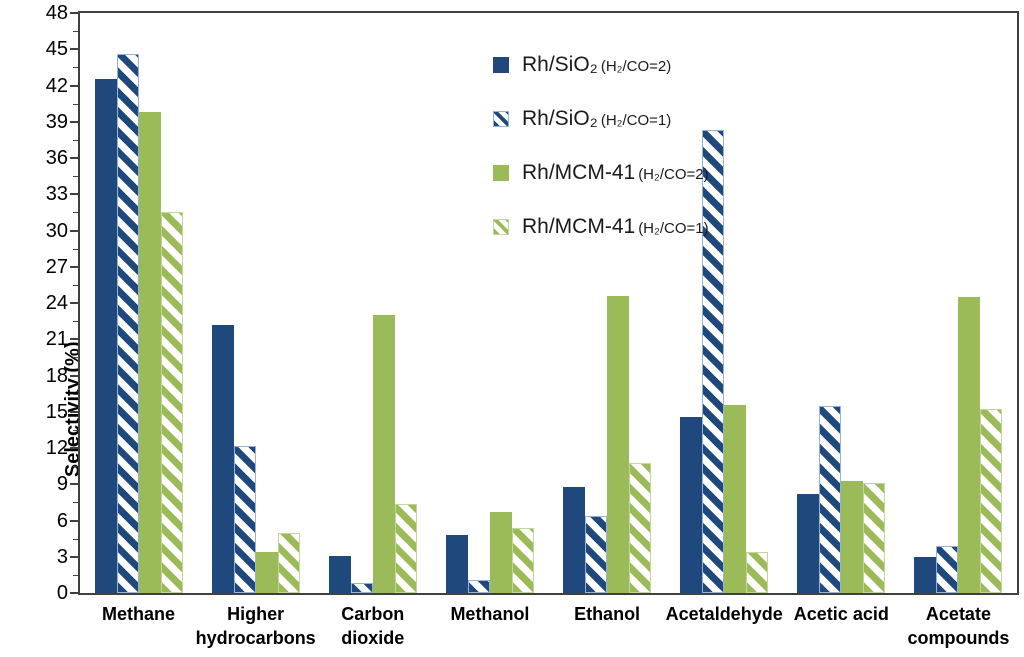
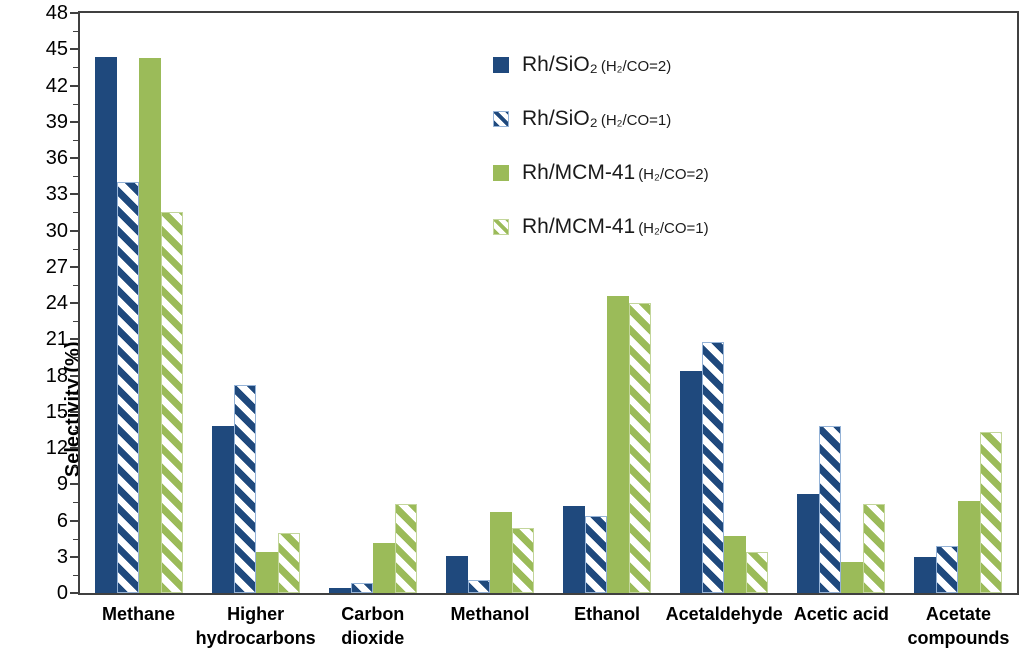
Rh/SiO₂ (H₂/CO=2)/Methane: 42.5 -> 44.4
Rh/SiO₂ (H₂/CO=1)/Methane: 44.6 -> 34.0
Rh/MCM-41 (H₂/CO=2)/Methane: 39.8 -> 44.3
Rh/SiO₂ (H₂/CO=2)/Higher hydrocarbons: 22.2 -> 13.8
Rh/SiO₂ (H₂/CO=1)/Higher hydrocarbons: 12.2 -> 17.2
Rh/SiO₂ (H₂/CO=2)/Carbon dioxide: 3.1 -> 0.4
Rh/MCM-41 (H₂/CO=2)/Carbon dioxide: 23.0 -> 4.1
Rh/SiO₂ (H₂/CO=2)/Methanol: 4.8 -> 3.1
Rh/SiO₂ (H₂/CO=2)/Ethanol: 8.8 -> 7.2
Rh/MCM-41 (H₂/CO=1)/Ethanol: 10.8 -> 24.0
Rh/SiO₂ (H₂/CO=2)/Acetaldehyde: 14.6 -> 18.4
Rh/SiO₂ (H₂/CO=1)/Acetaldehyde: 38.3 -> 20.8
Rh/MCM-41 (H₂/CO=2)/Acetaldehyde: 15.6 -> 4.7
Rh/SiO₂ (H₂/CO=1)/Acetic acid: 15.5 -> 13.8
Rh/MCM-41 (H₂/CO=2)/Acetic acid: 9.3 -> 2.6
Rh/MCM-41 (H₂/CO=1)/Acetic acid: 9.1 -> 7.4
Rh/MCM-41 (H₂/CO=2)/Acetate compounds: 24.5 -> 7.6
Rh/MCM-41 (H₂/CO=1)/Acetate compounds: 15.2 -> 13.3
